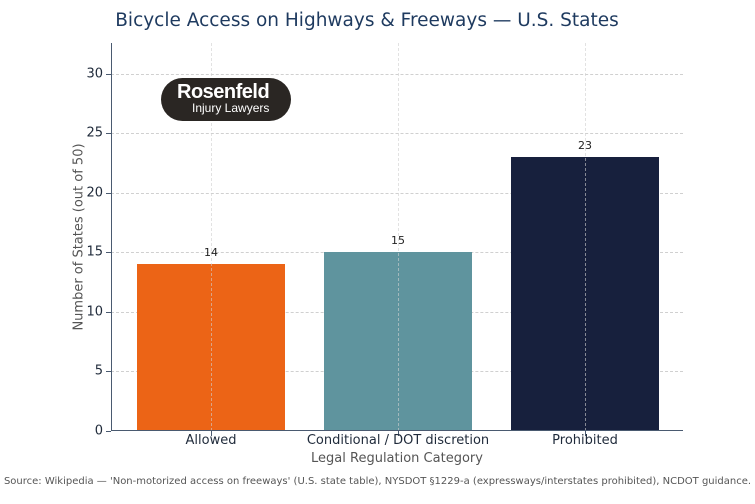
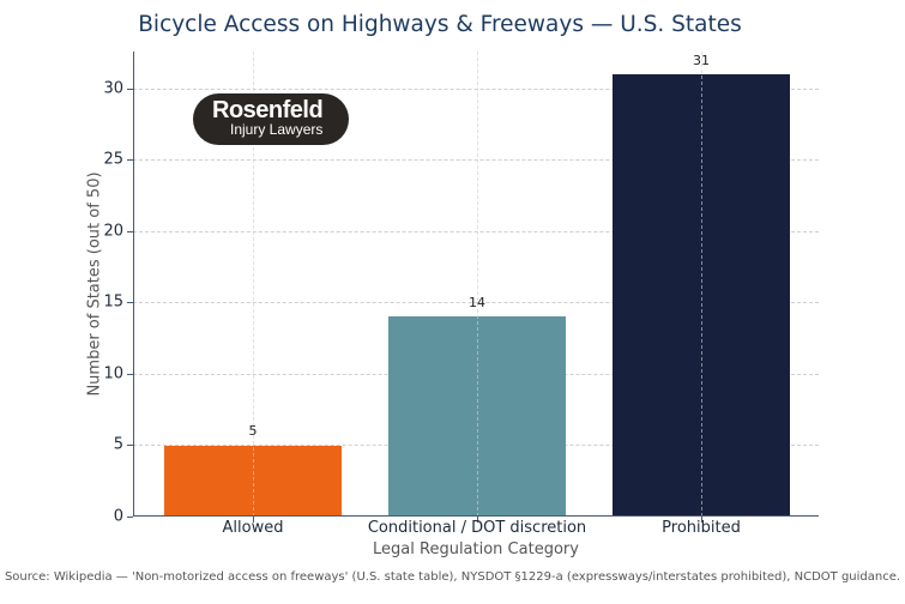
Allowed: 14 -> 5
Conditional / DOT discretion: 15 -> 14
Prohibited: 23 -> 31
